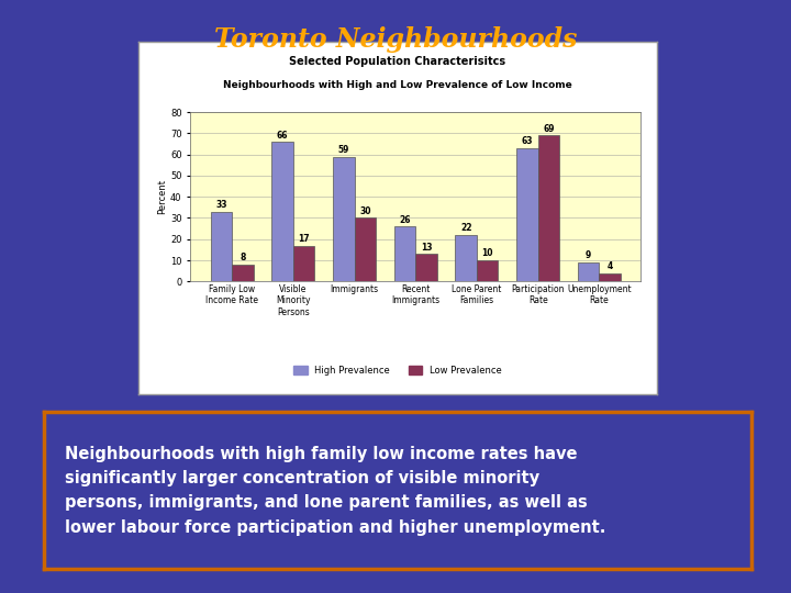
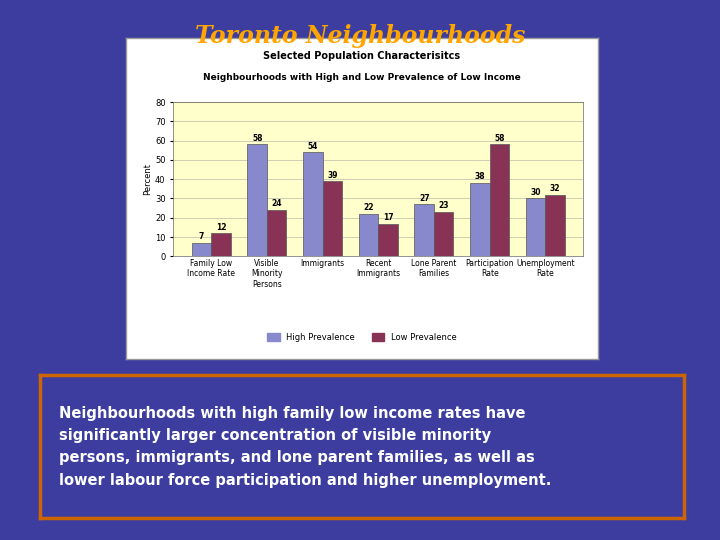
High Prevalence/Family Low Income Rate: 33 -> 7
Low Prevalence/Family Low Income Rate: 8 -> 12
High Prevalence/Visible Minority Persons: 66 -> 58
Low Prevalence/Visible Minority Persons: 17 -> 24
High Prevalence/Immigrants: 59 -> 54
Low Prevalence/Immigrants: 30 -> 39
High Prevalence/Recent Immigrants: 26 -> 22
Low Prevalence/Recent Immigrants: 13 -> 17
High Prevalence/Lone Parent Families: 22 -> 27
Low Prevalence/Lone Parent Families: 10 -> 23
High Prevalence/Participation Rate: 63 -> 38
Low Prevalence/Participation Rate: 69 -> 58
High Prevalence/Unemployment Rate: 9 -> 30
Low Prevalence/Unemployment Rate: 4 -> 32
